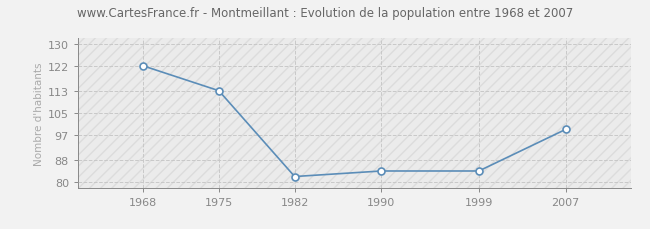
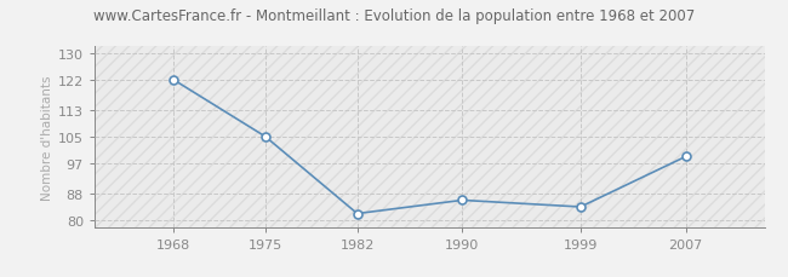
1975: 113 -> 105
1990: 84 -> 86
